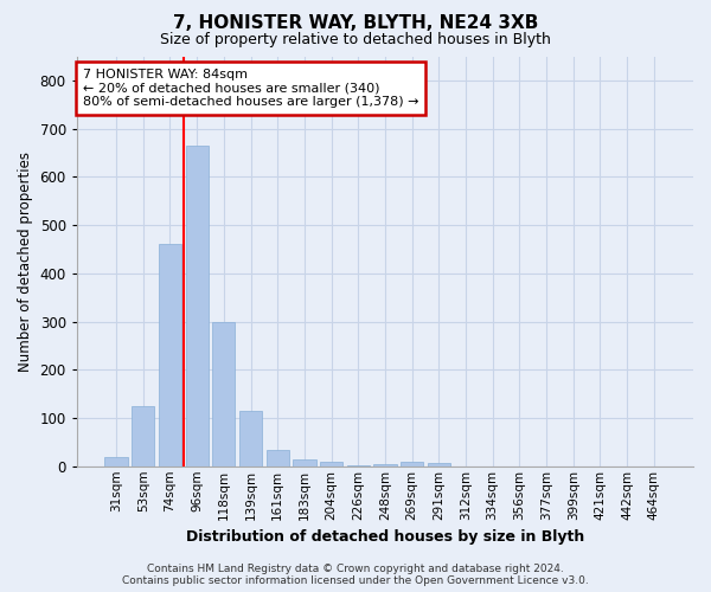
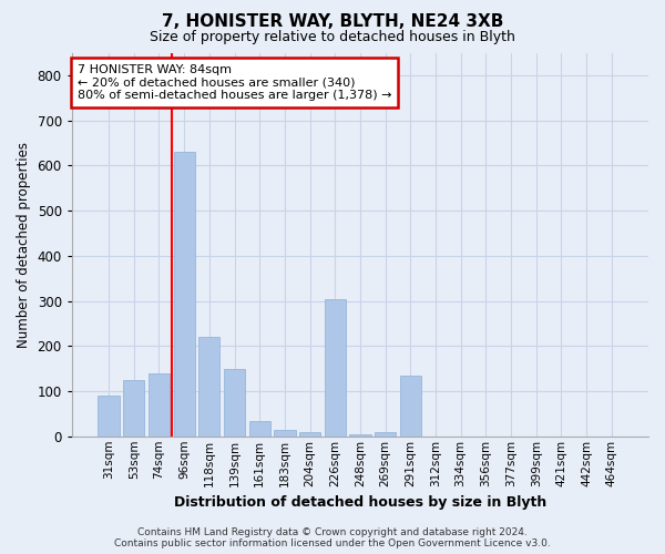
31sqm: 18 -> 90
74sqm: 460 -> 140
96sqm: 665 -> 630
118sqm: 300 -> 220
139sqm: 115 -> 150
226sqm: 3 -> 305
291sqm: 8 -> 135
